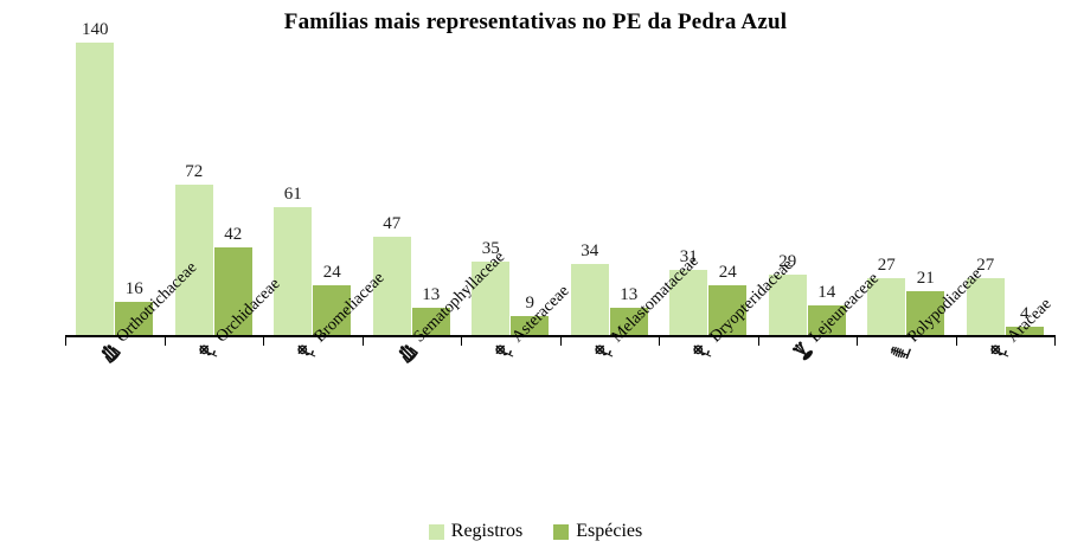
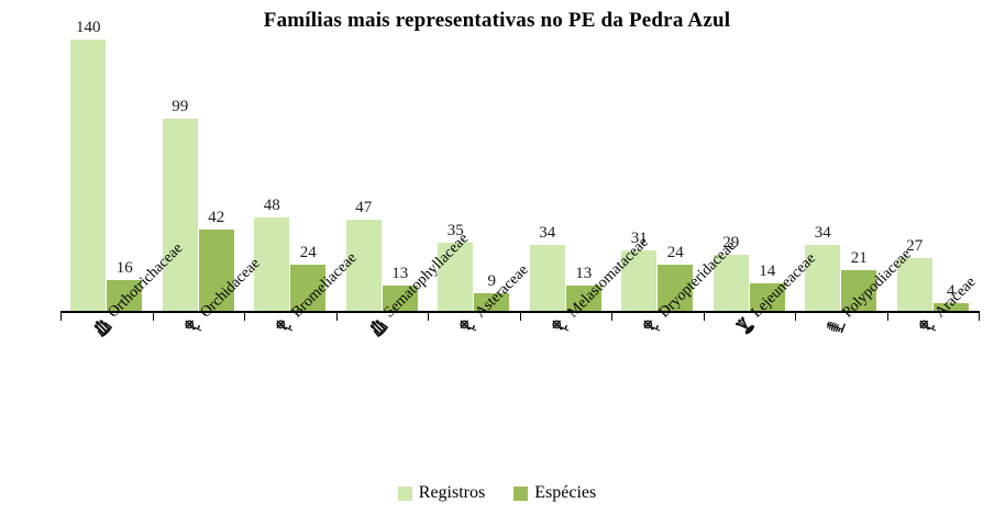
Registros/Orchidaceae: 72 -> 99
Registros/Bromeliaceae: 61 -> 48
Registros/Polypodiaceae: 27 -> 34
